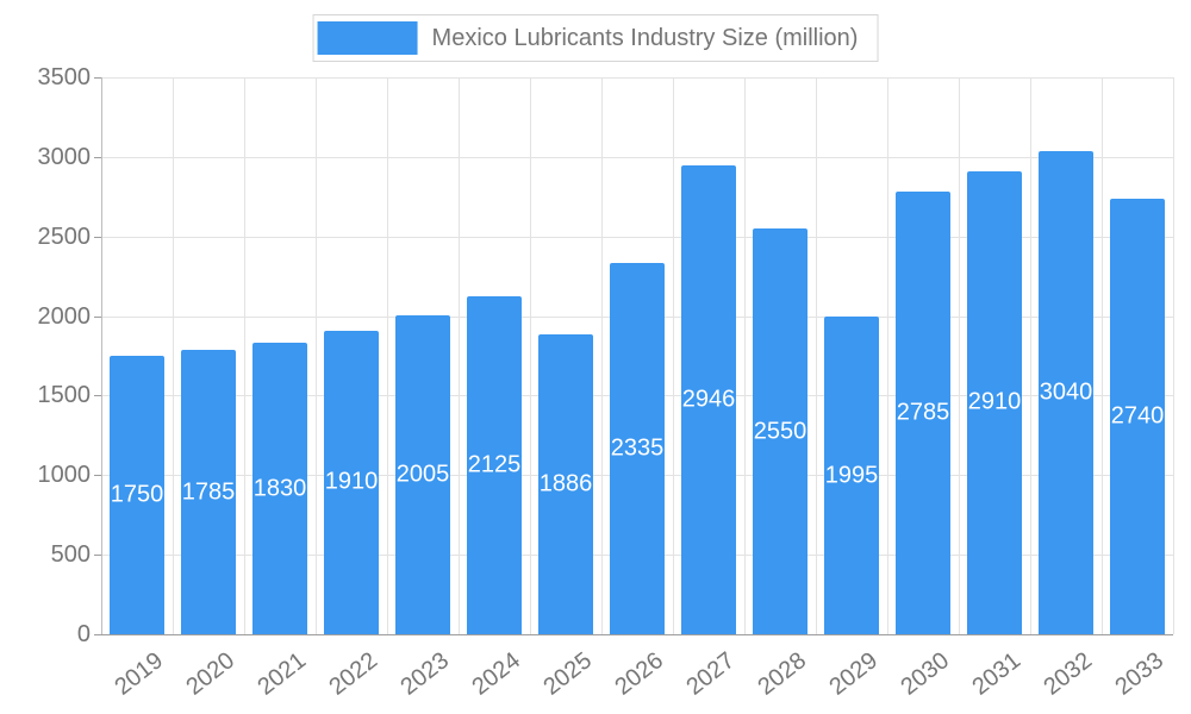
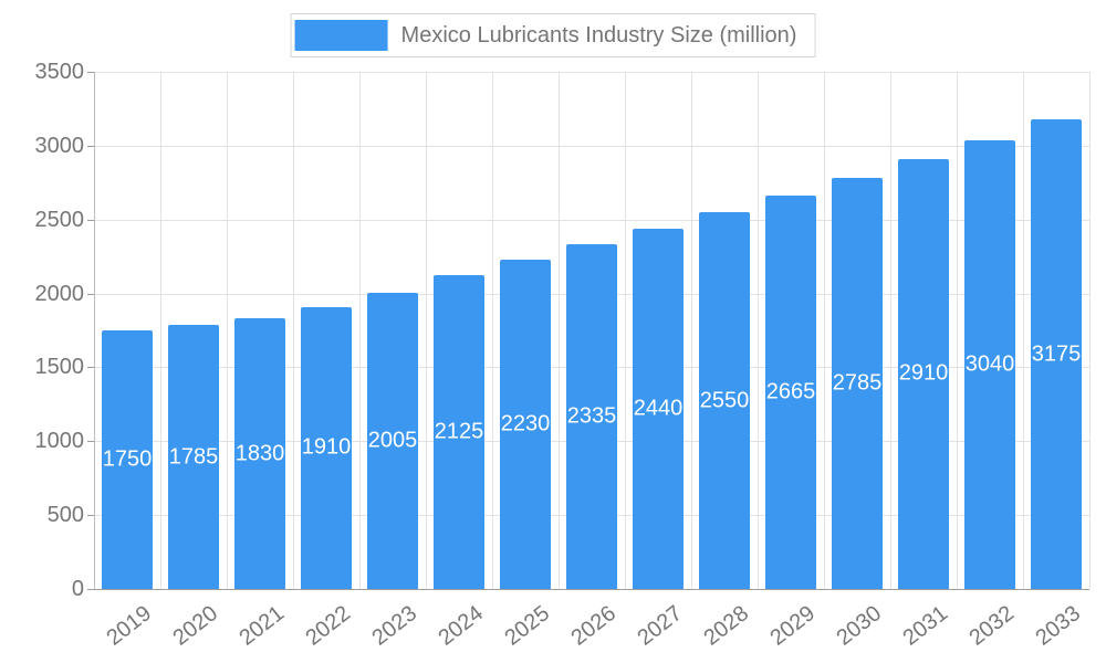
2025: 1886 -> 2230
2027: 2946 -> 2440
2029: 1995 -> 2665
2033: 2740 -> 3175
